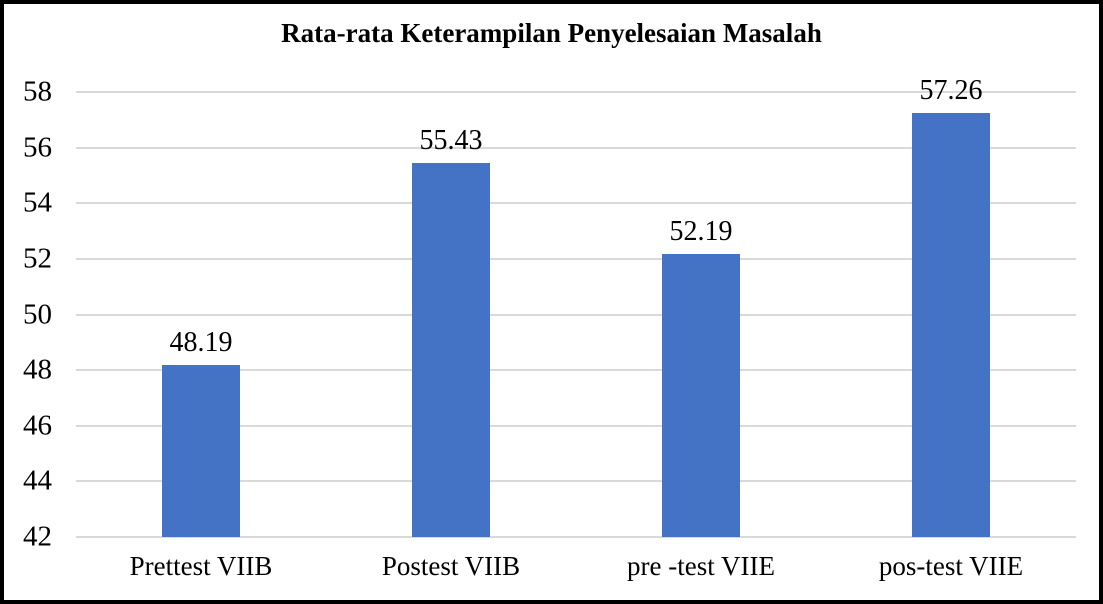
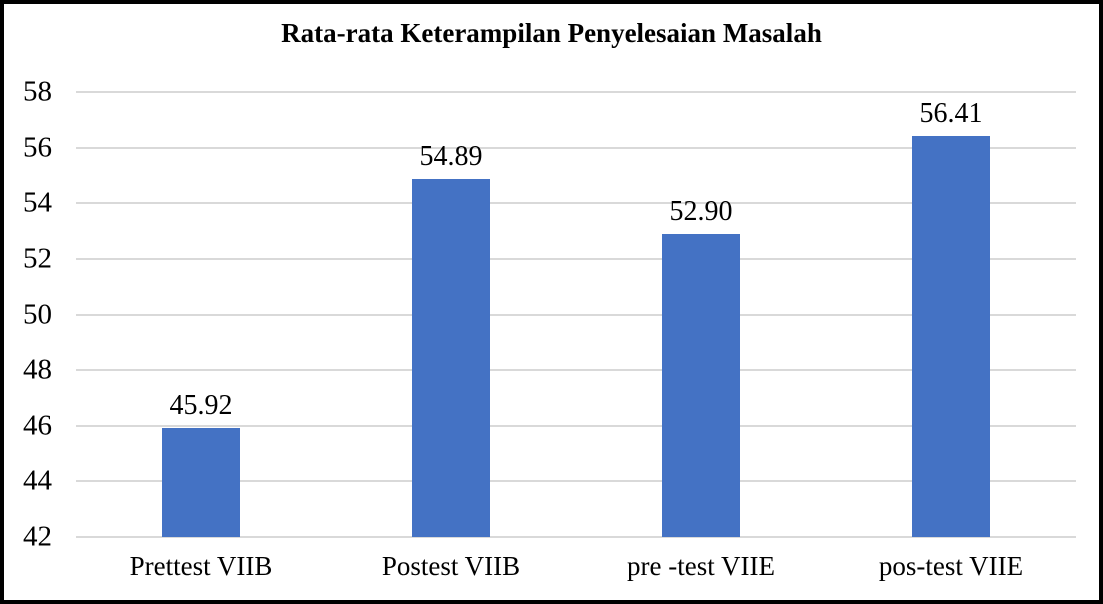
Prettest VIIB: 48.19 -> 45.92
Postest VIIB: 55.43 -> 54.89
pre -test VIIE: 52.19 -> 52.90
pos-test VIIE: 57.26 -> 56.41
